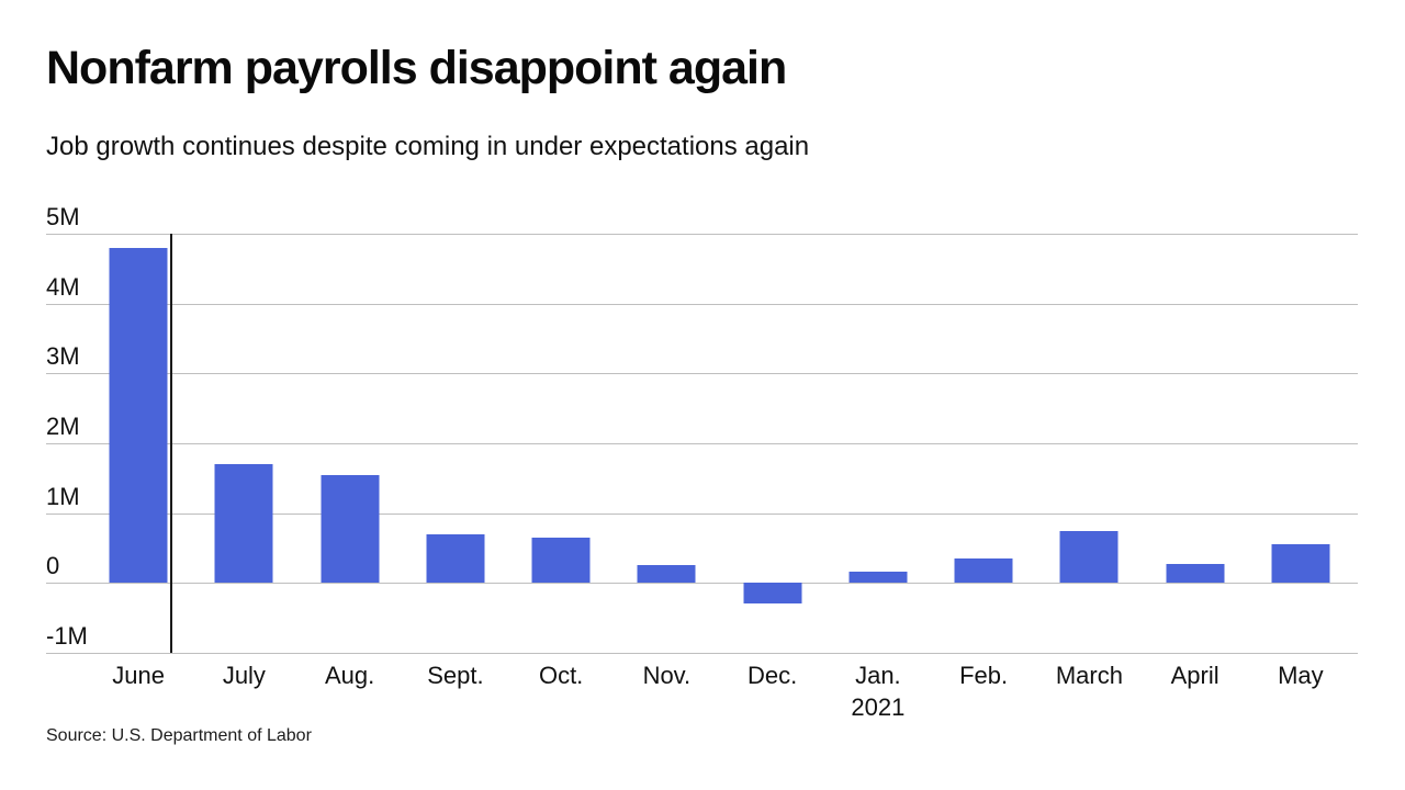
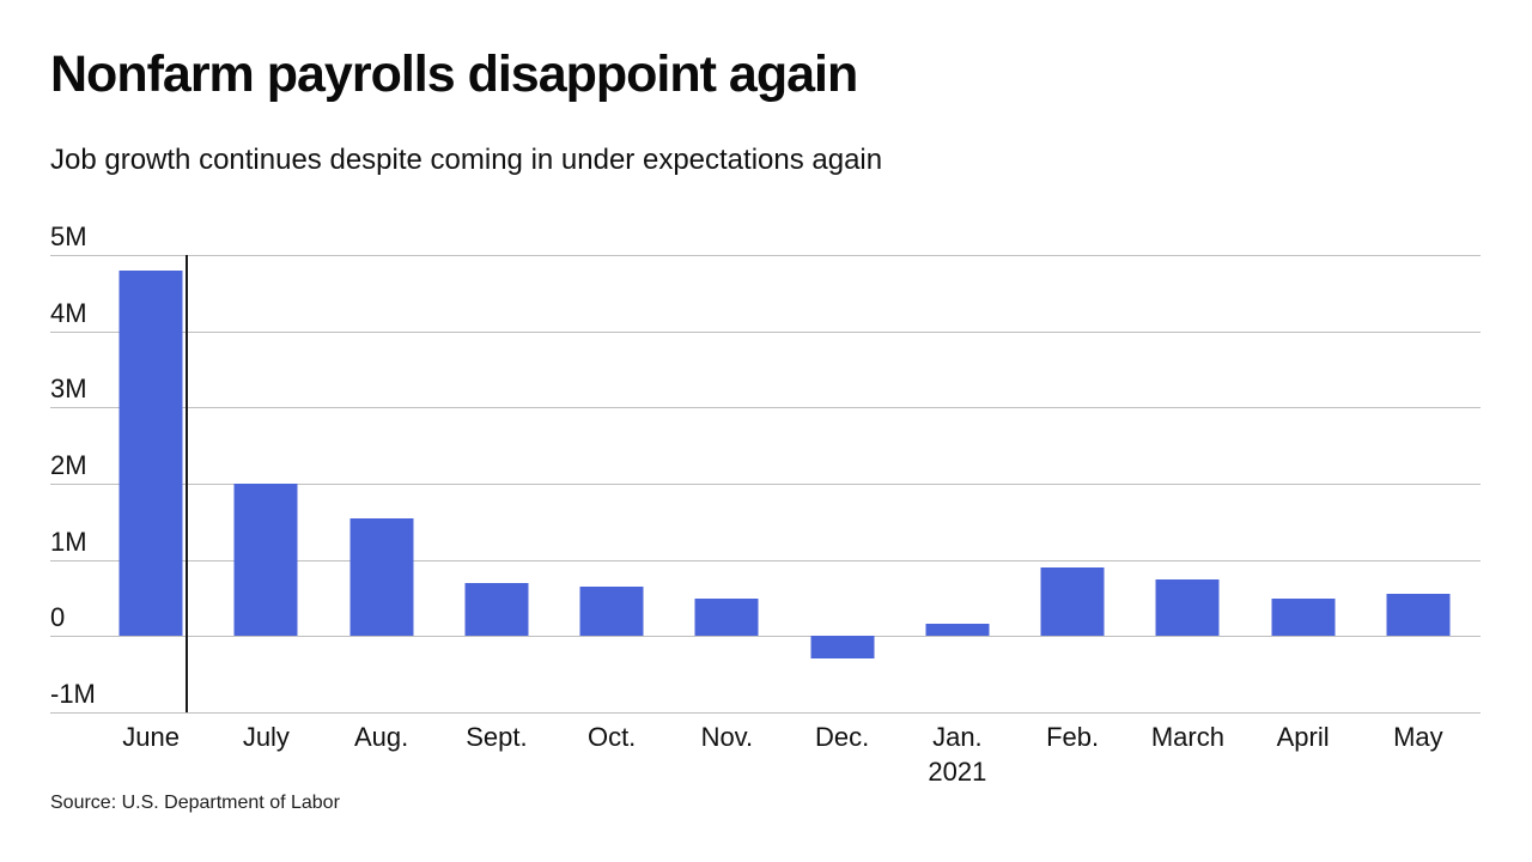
July: 1.7M -> 2.0M
Nov.: 0.2M -> 0.5M
Feb.: 0.3M -> 0.9M
April: 0.3M -> 0.5M
